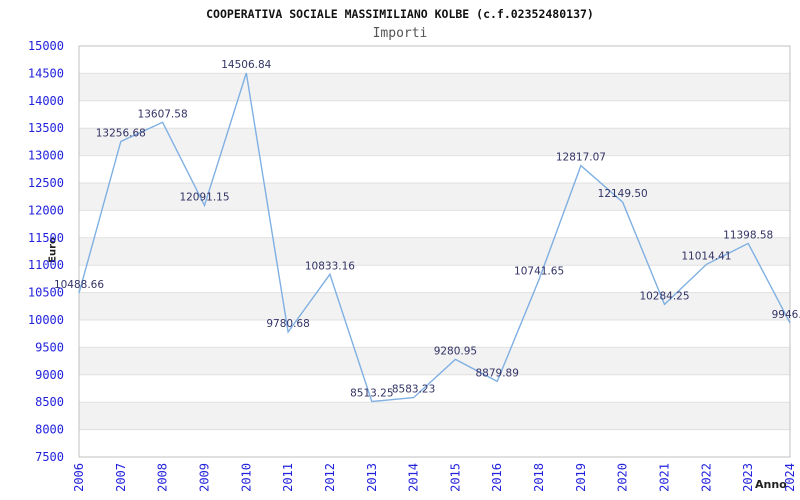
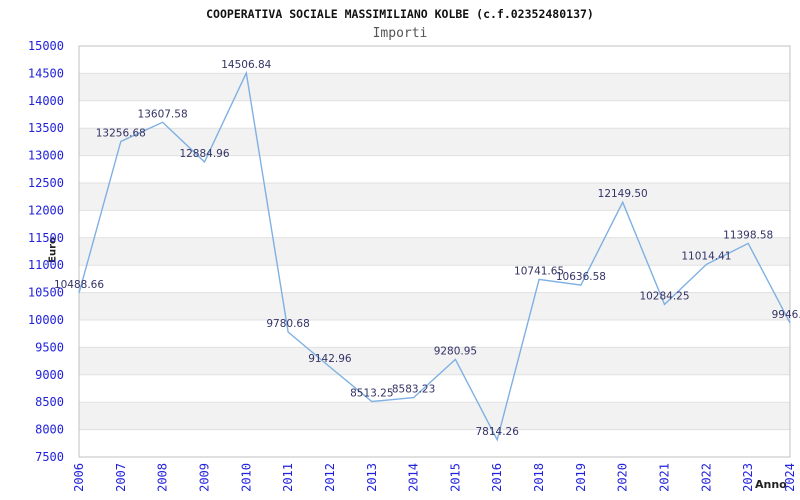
2009: 12091.15 -> 12884.96
2012: 10833.16 -> 9142.96
2016: 8879.89 -> 7814.26
2019: 12817.07 -> 10636.58
